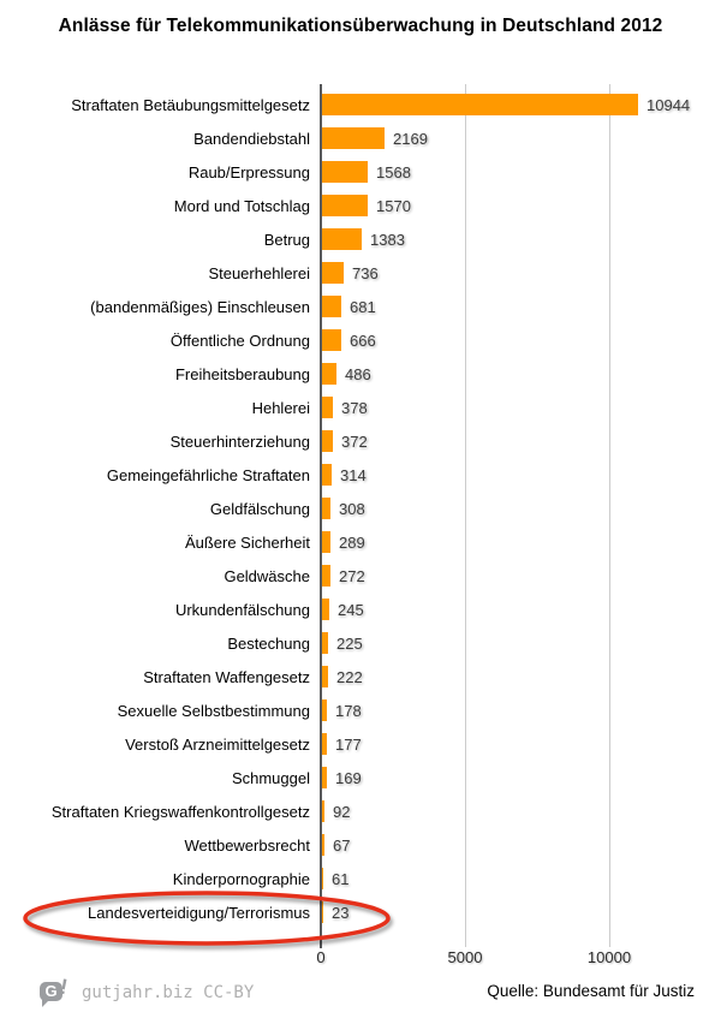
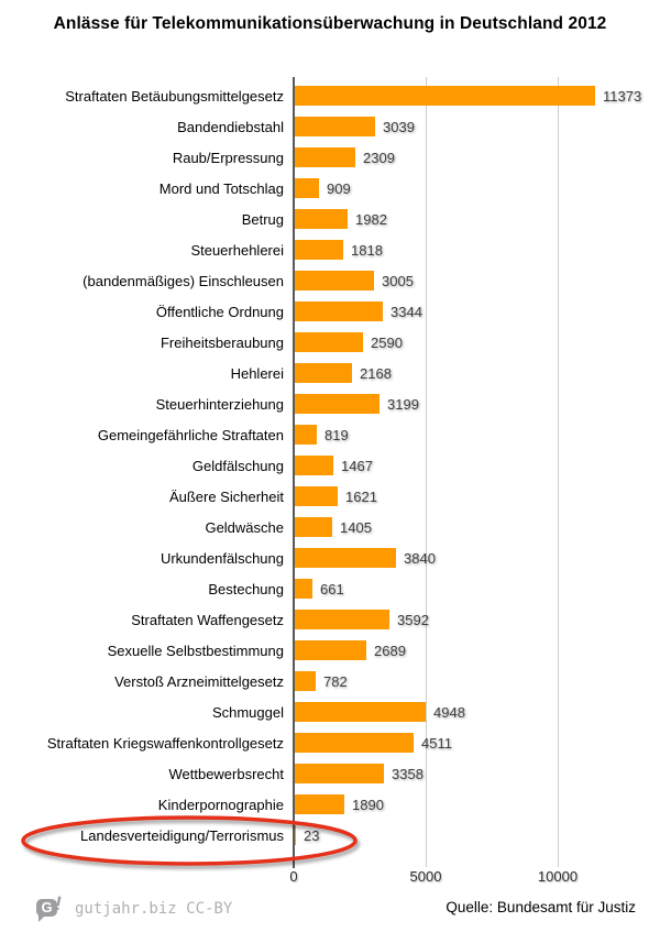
Straftaten Betäubungsmittelgesetz: 10944 -> 11373
Bandendiebstahl: 2169 -> 3039
Raub/Erpressung: 1568 -> 2309
Mord und Totschlag: 1570 -> 909
Betrug: 1383 -> 1982
Steuerhehlerei: 736 -> 1818
(bandenmäßiges) Einschleusen: 681 -> 3005
Öffentliche Ordnung: 666 -> 3344
Freiheitsberaubung: 486 -> 2590
Hehlerei: 378 -> 2168
Steuerhinterziehung: 372 -> 3199
Gemeingefährliche Straftaten: 314 -> 819
Geldfälschung: 308 -> 1467
Äußere Sicherheit: 289 -> 1621
Geldwäsche: 272 -> 1405
Urkundenfälschung: 245 -> 3840
Bestechung: 225 -> 661
Straftaten Waffengesetz: 222 -> 3592
Sexuelle Selbstbestimmung: 178 -> 2689
Verstoß Arzneimittelgesetz: 177 -> 782
Schmuggel: 169 -> 4948
Straftaten Kriegswaffenkontrollgesetz: 92 -> 4511
Wettbewerbsrecht: 67 -> 3358
Kinderpornographie: 61 -> 1890
